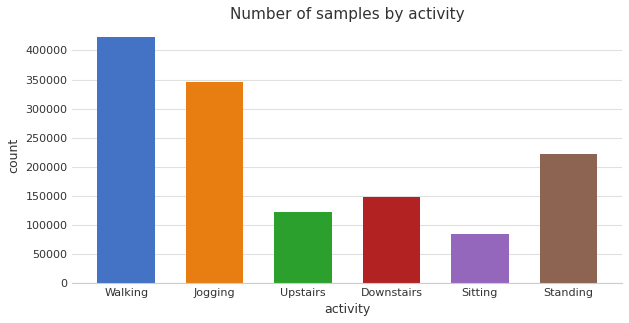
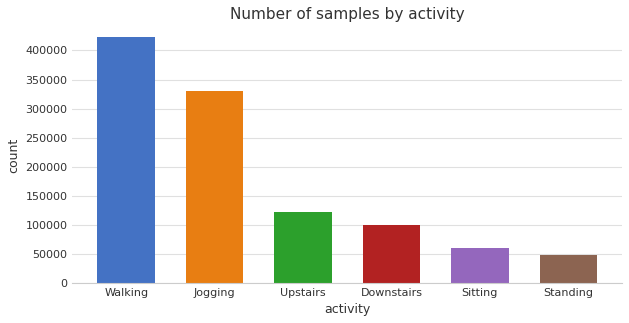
Jogging: 346000 -> 330000
Downstairs: 148000 -> 100000
Sitting: 84000 -> 59000
Standing: 222000 -> 48000
